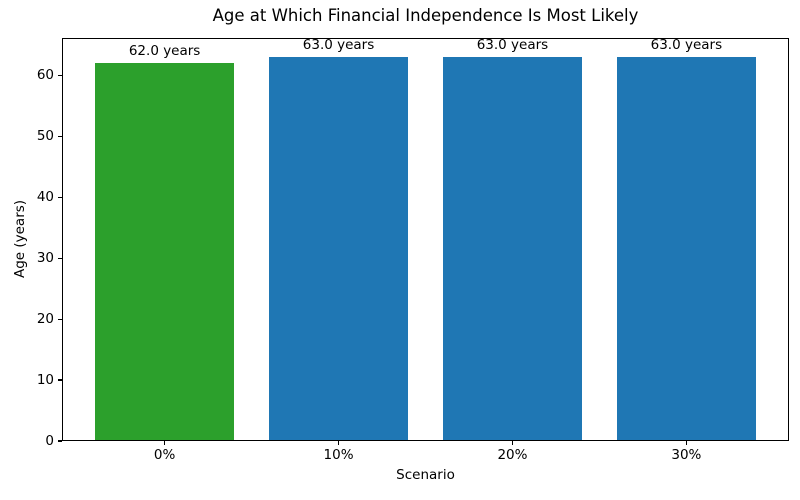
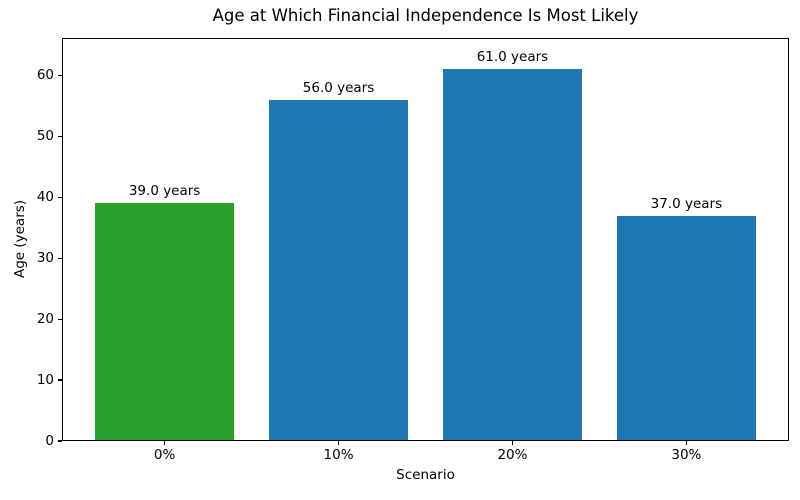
0%: 62.0 -> 39.0
10%: 63.0 -> 56.0
20%: 63.0 -> 61.0
30%: 63.0 -> 37.0
